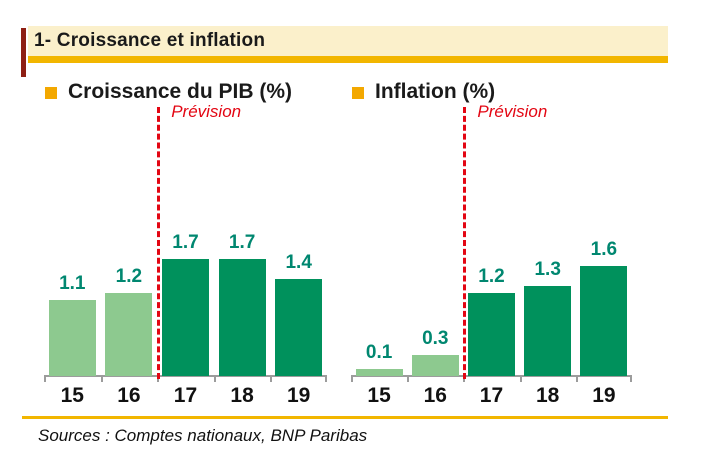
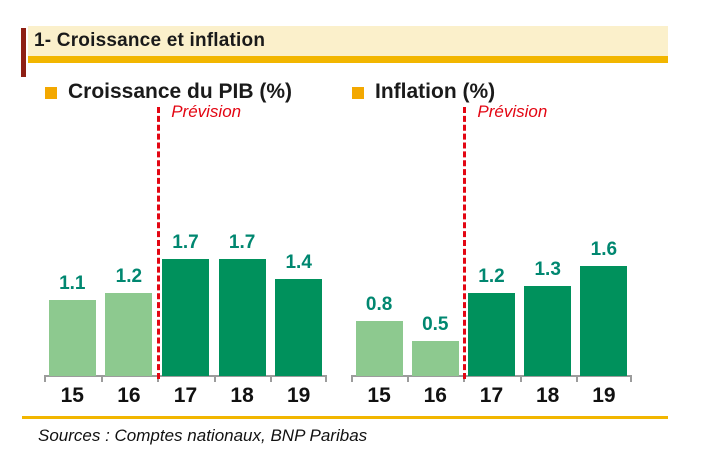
Inflation (%)/15: 0.1 -> 0.8
Inflation (%)/16: 0.3 -> 0.5
